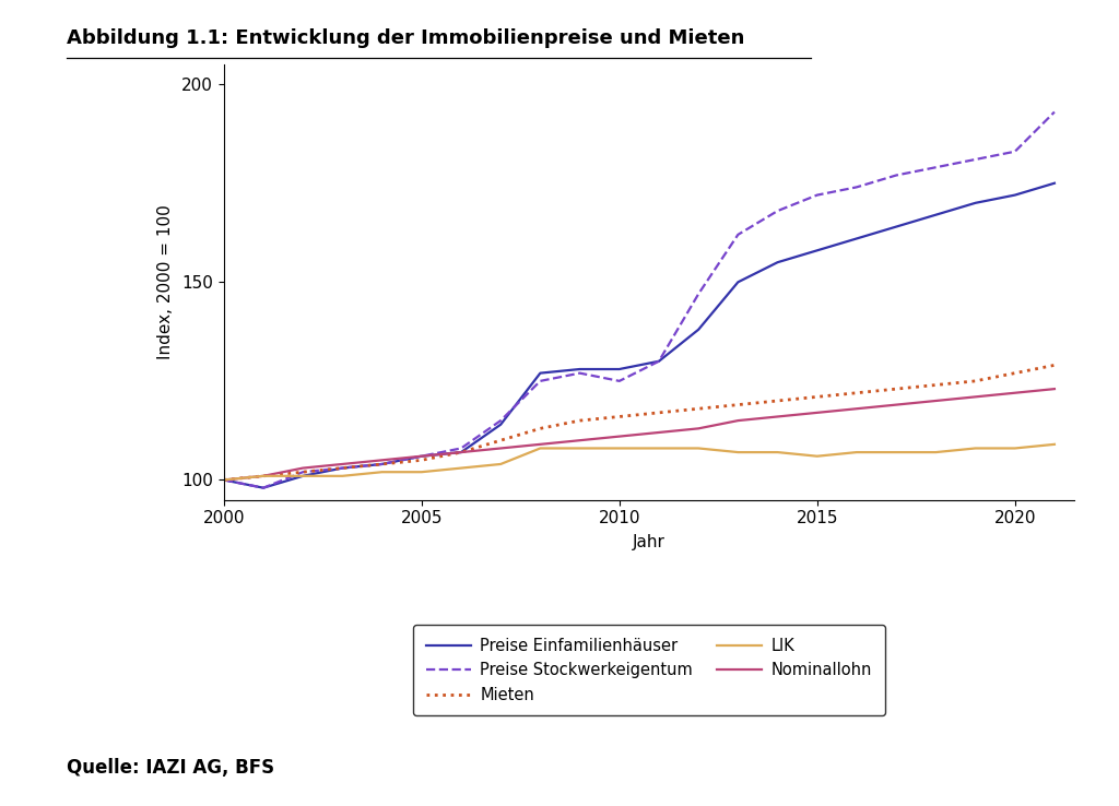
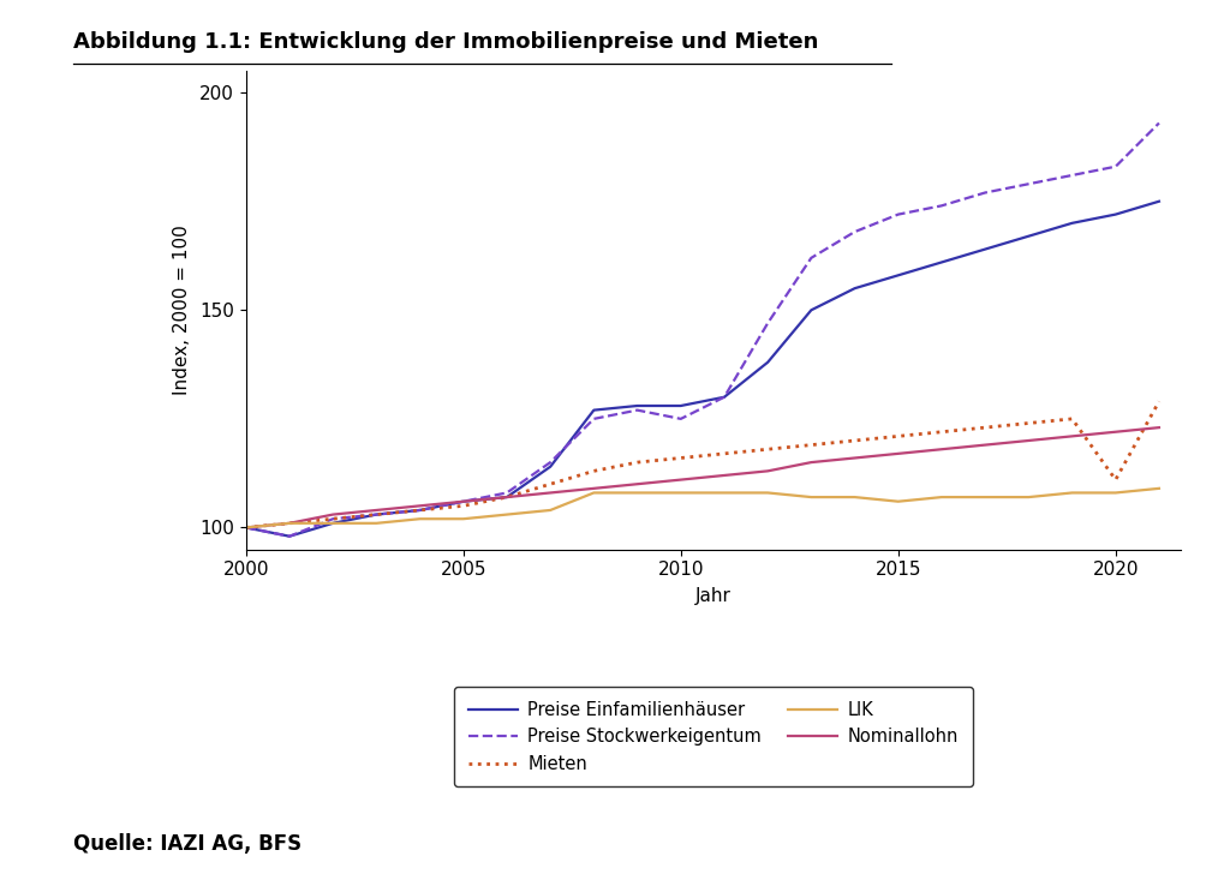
Mieten/2020: 127 -> 111
